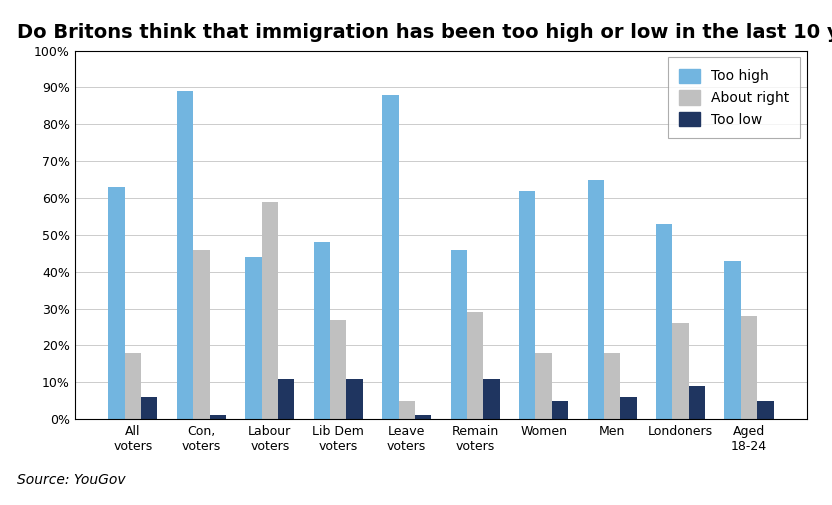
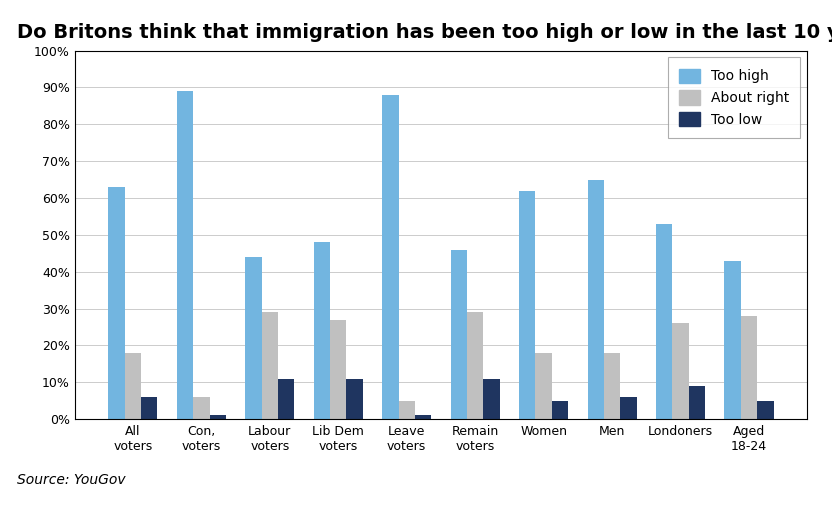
About right/Con, voters: 46% -> 6%
About right/Labour voters: 59% -> 29%
